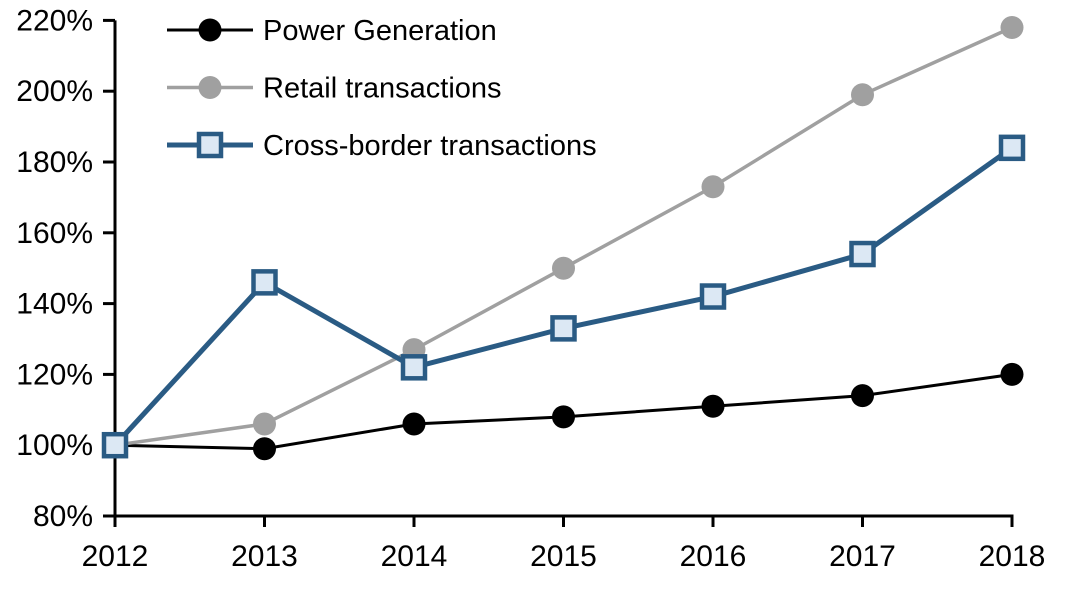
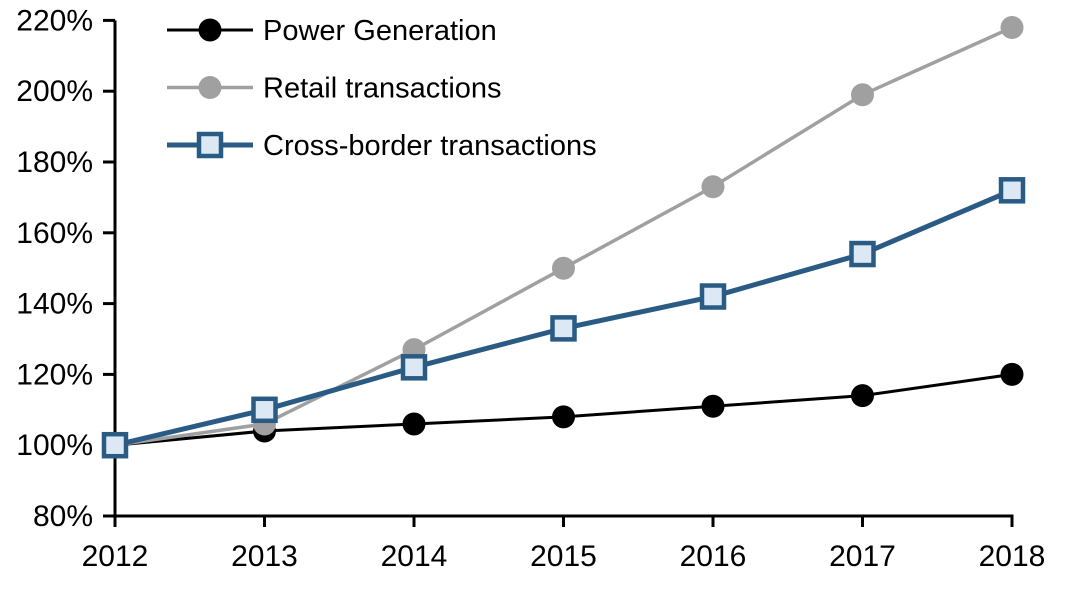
Power Generation/2013: 99% -> 104%
Cross-border transactions/2013: 146% -> 110%
Cross-border transactions/2018: 184% -> 172%
